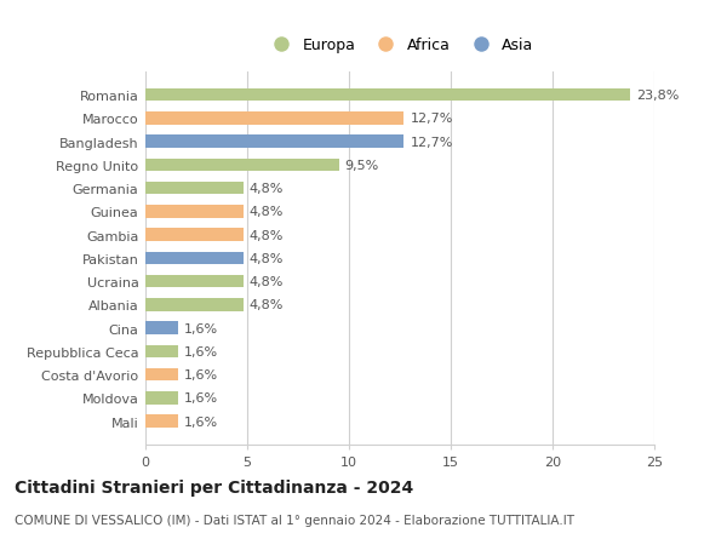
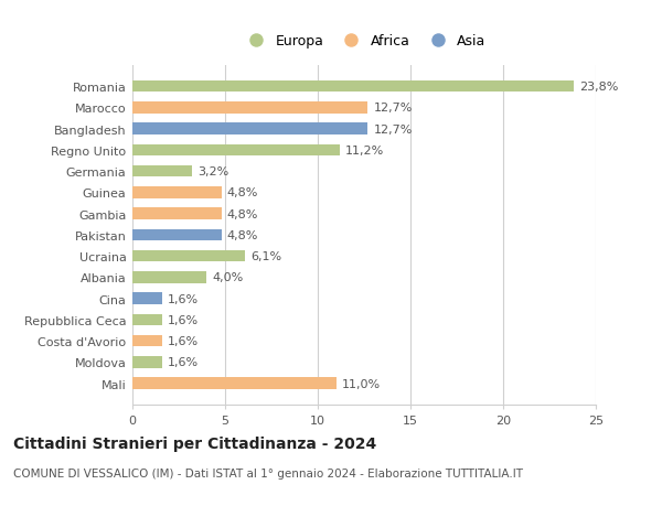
Regno Unito: 9,5% -> 11,2%
Germania: 4,8% -> 3,2%
Ucraina: 4,8% -> 6,1%
Albania: 4,8% -> 4,0%
Mali: 1,6% -> 11,0%
